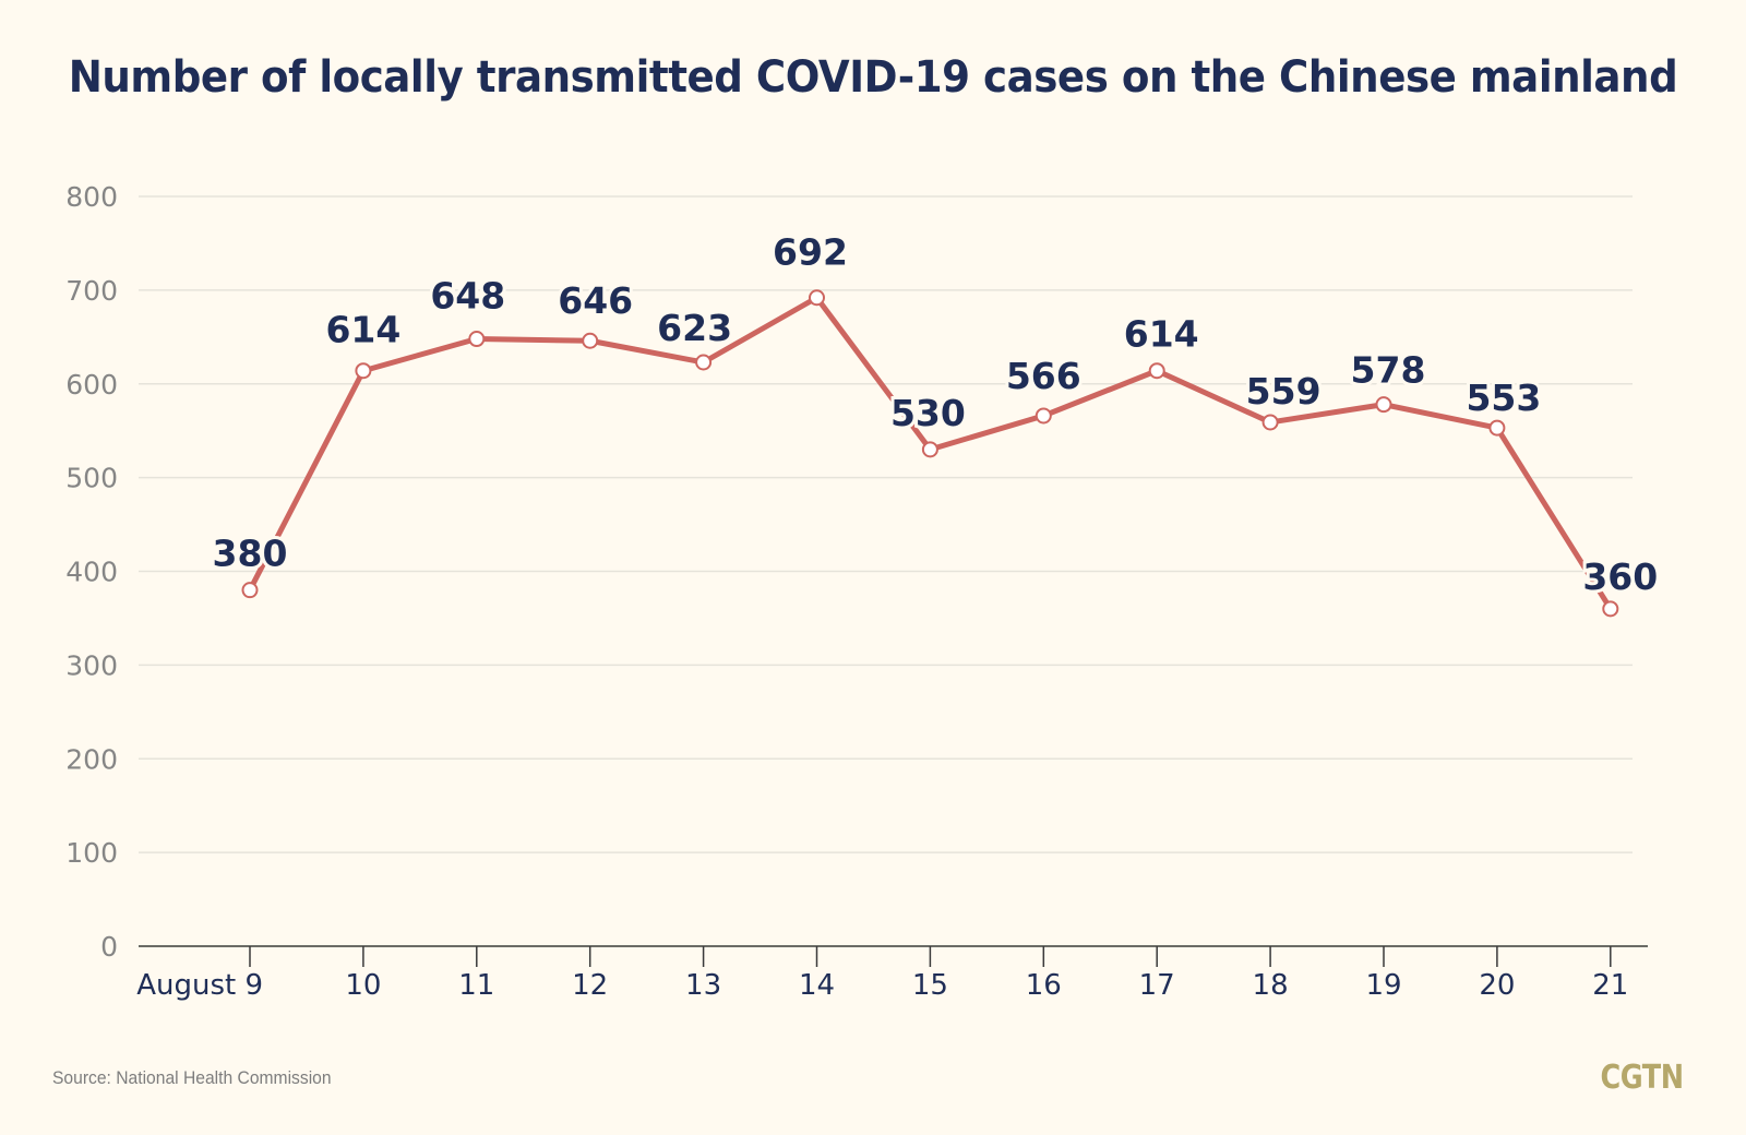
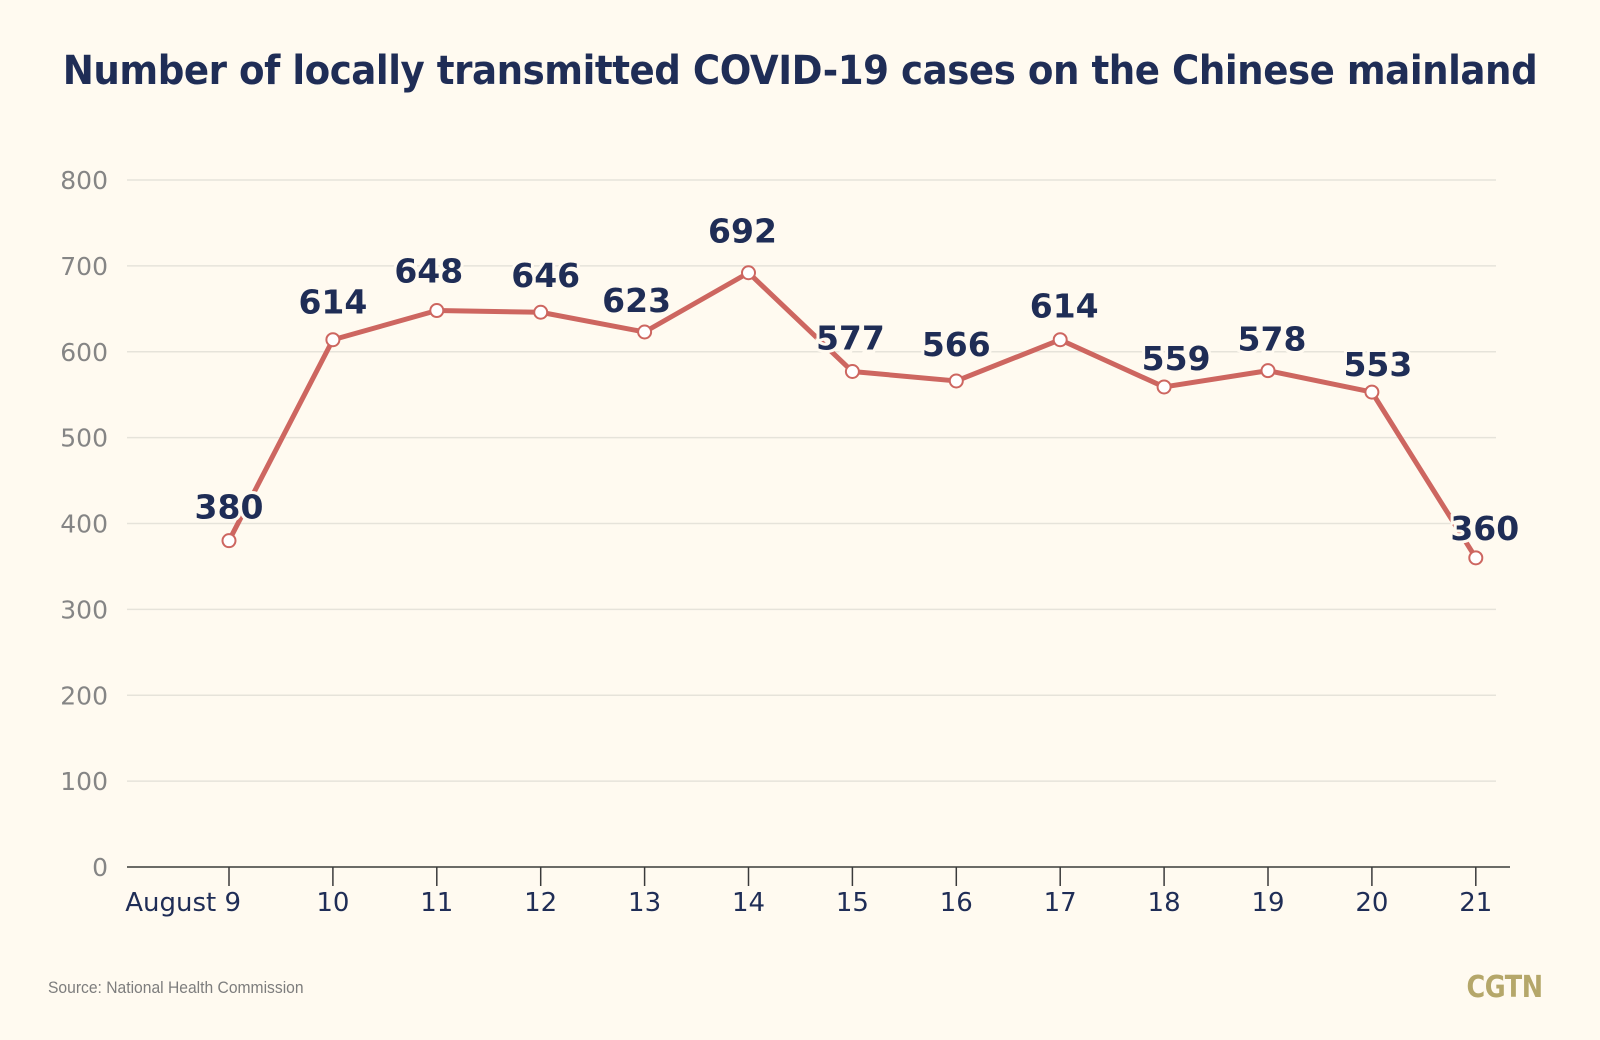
15: 530 -> 577
